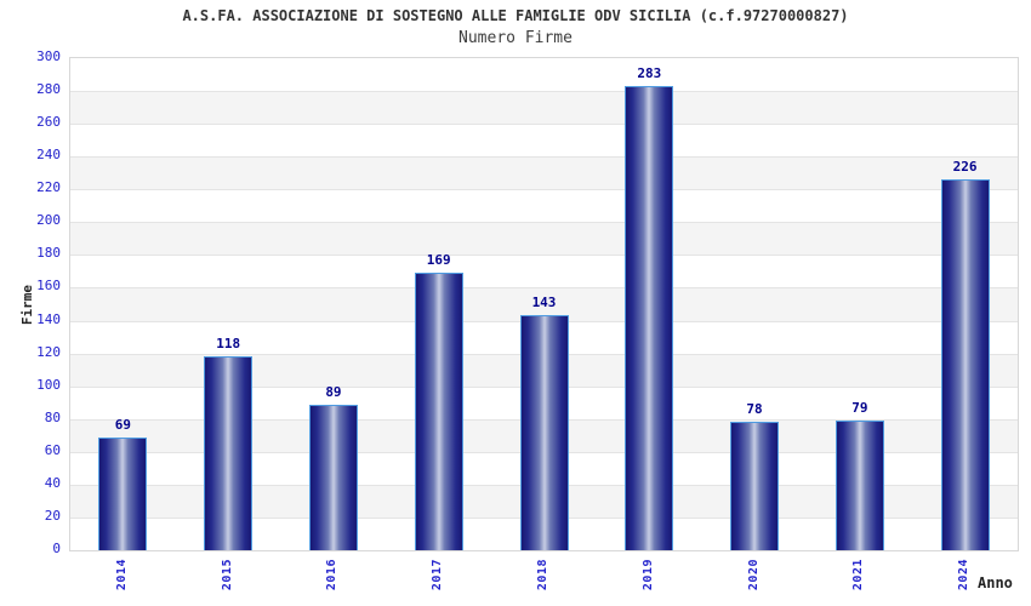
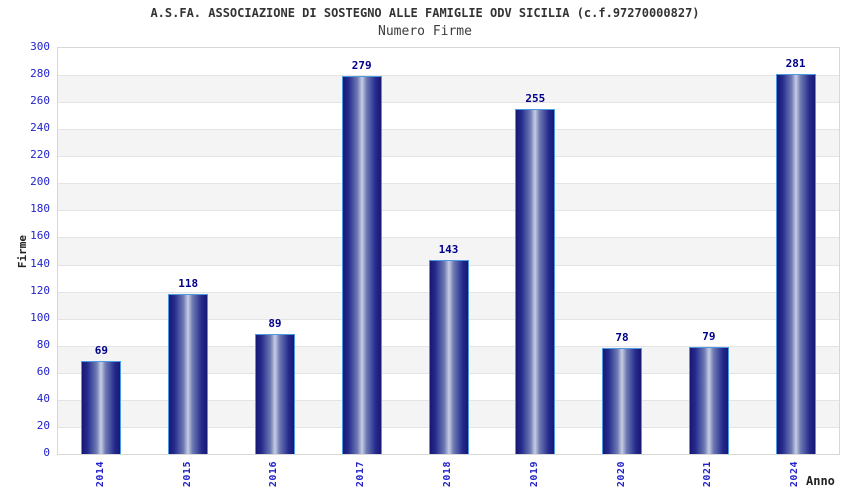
2017: 169 -> 279
2019: 283 -> 255
2024: 226 -> 281
